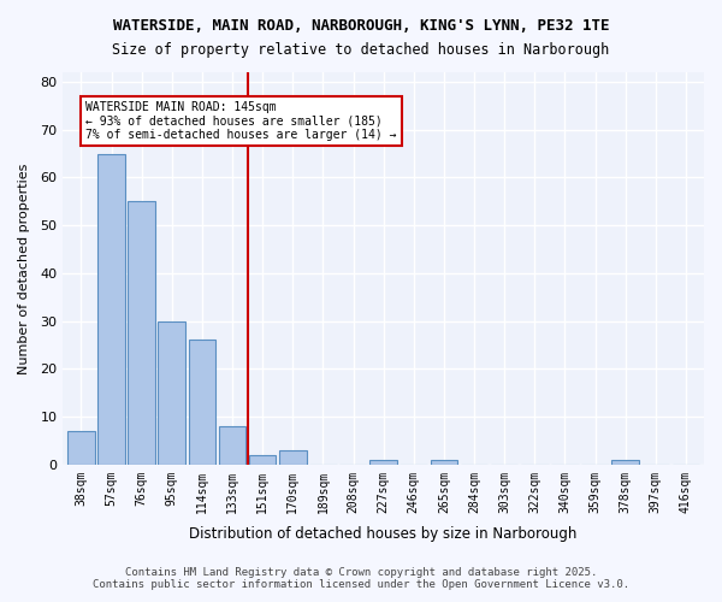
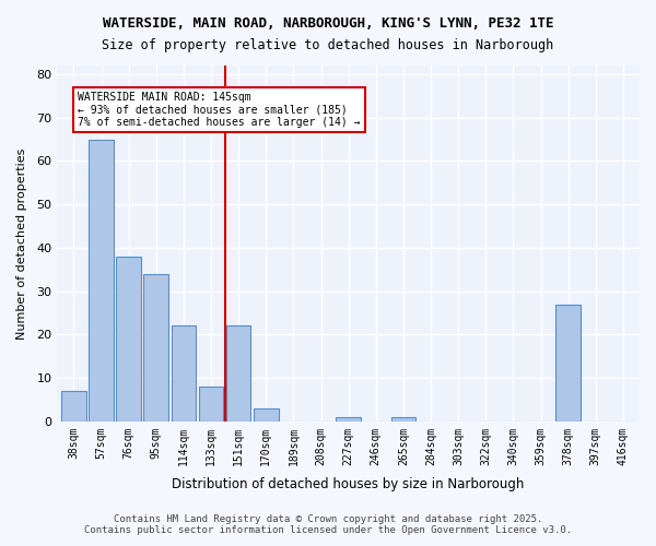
76sqm: 55 -> 38
95sqm: 30 -> 34
114sqm: 26 -> 22
151sqm: 2 -> 22
378sqm: 1 -> 27
